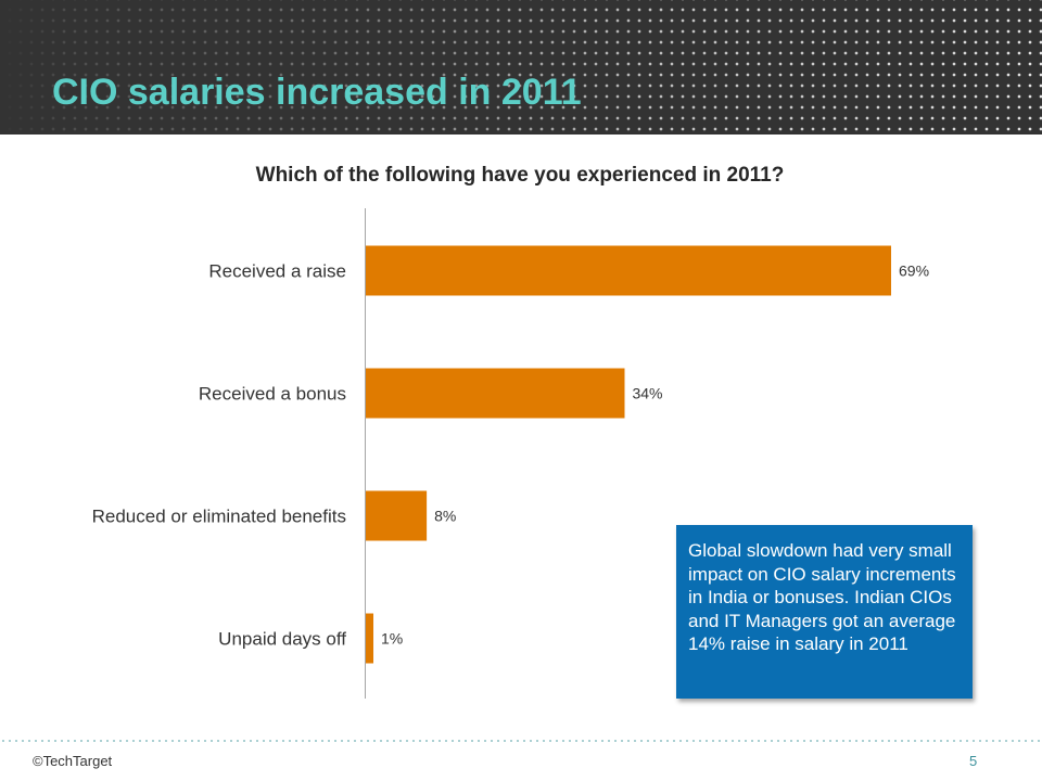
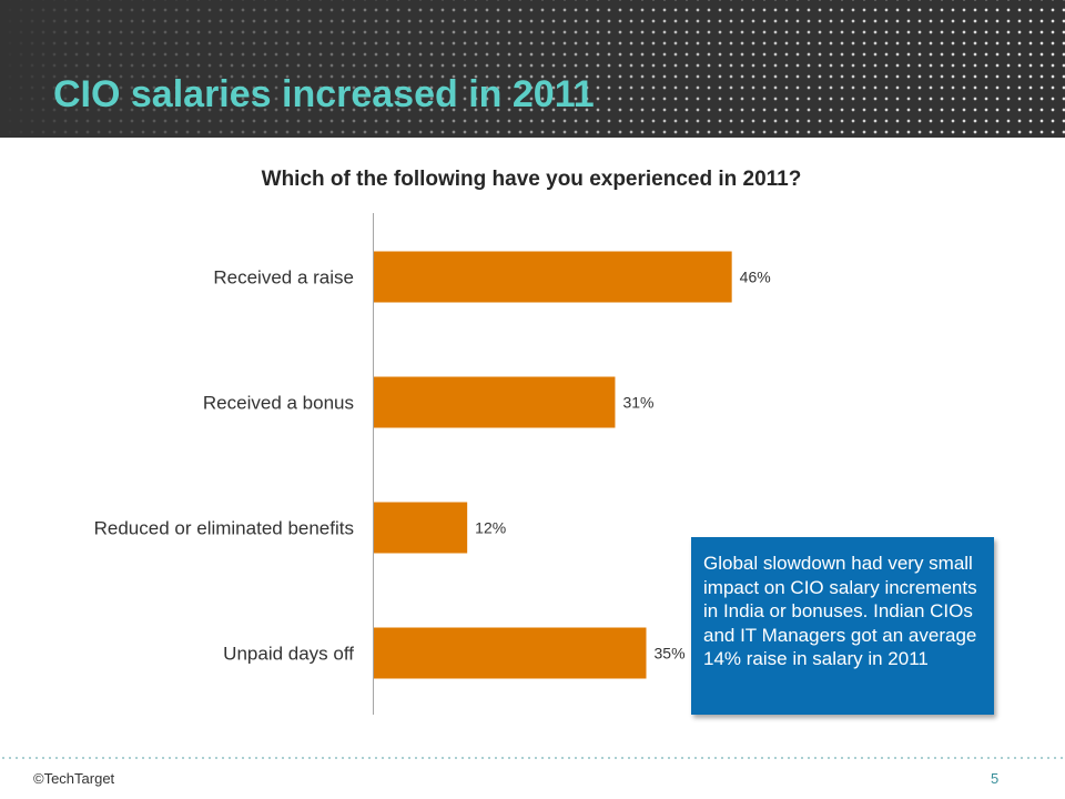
Received a raise: 69% -> 46%
Received a bonus: 34% -> 31%
Reduced or eliminated benefits: 8% -> 12%
Unpaid days off: 1% -> 35%
